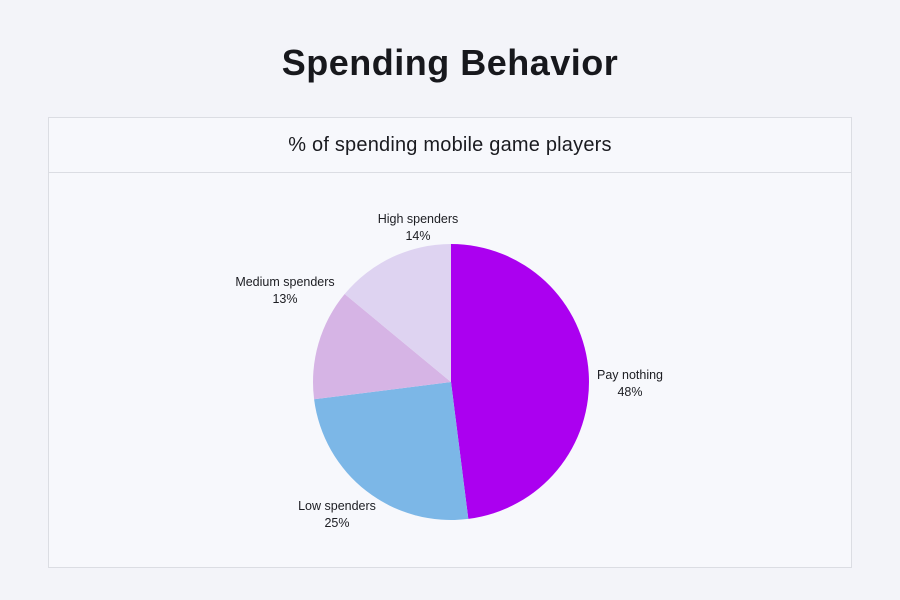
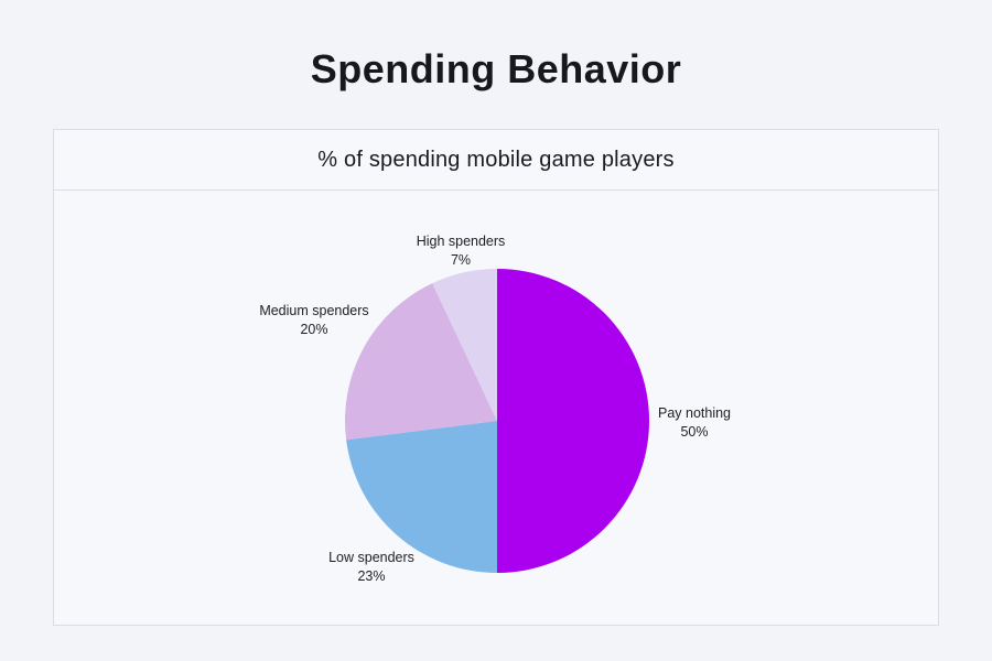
Pay nothing: 48% -> 50%
Low spenders: 25% -> 23%
Medium spenders: 13% -> 20%
High spenders: 14% -> 7%
